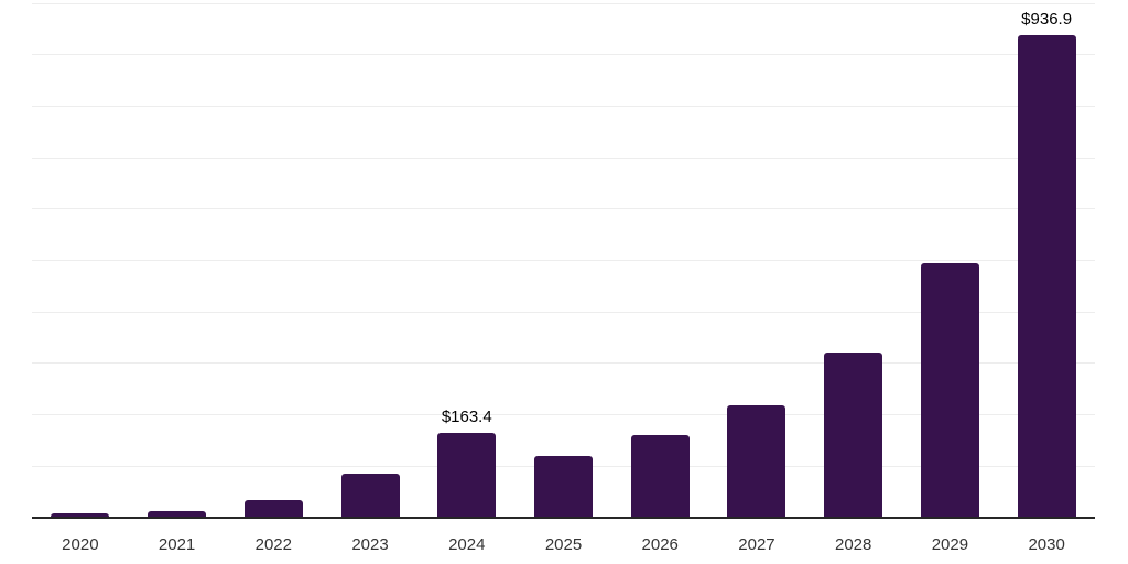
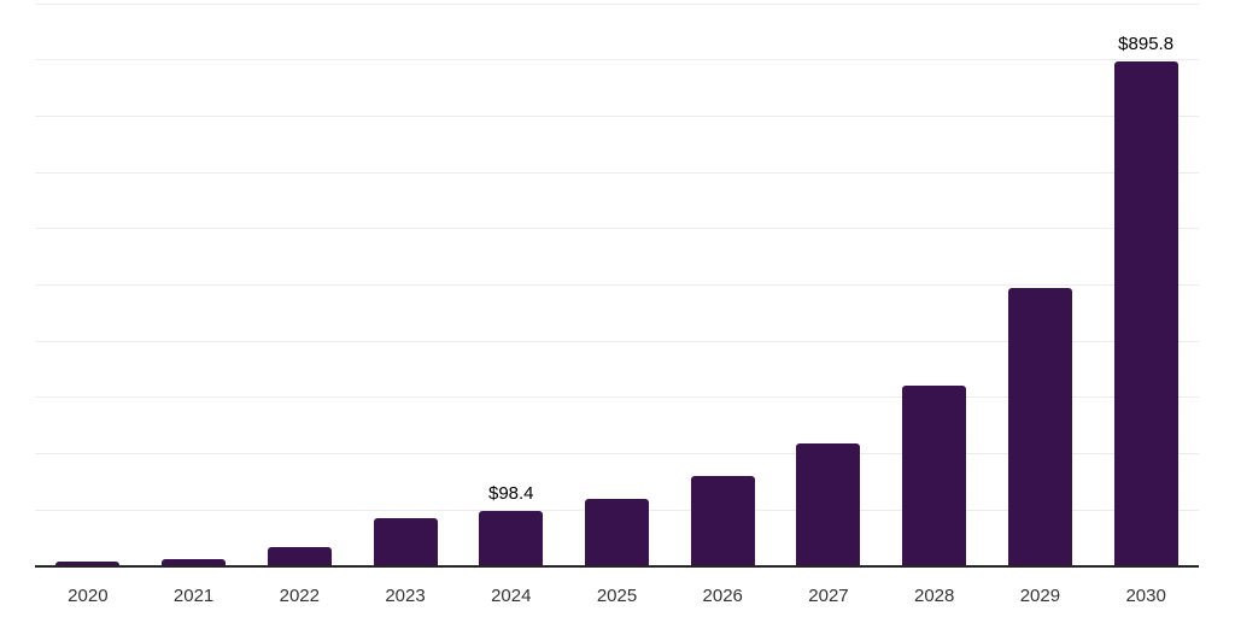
2024: $163.4 -> $98.4
2030: $936.9 -> $895.8
